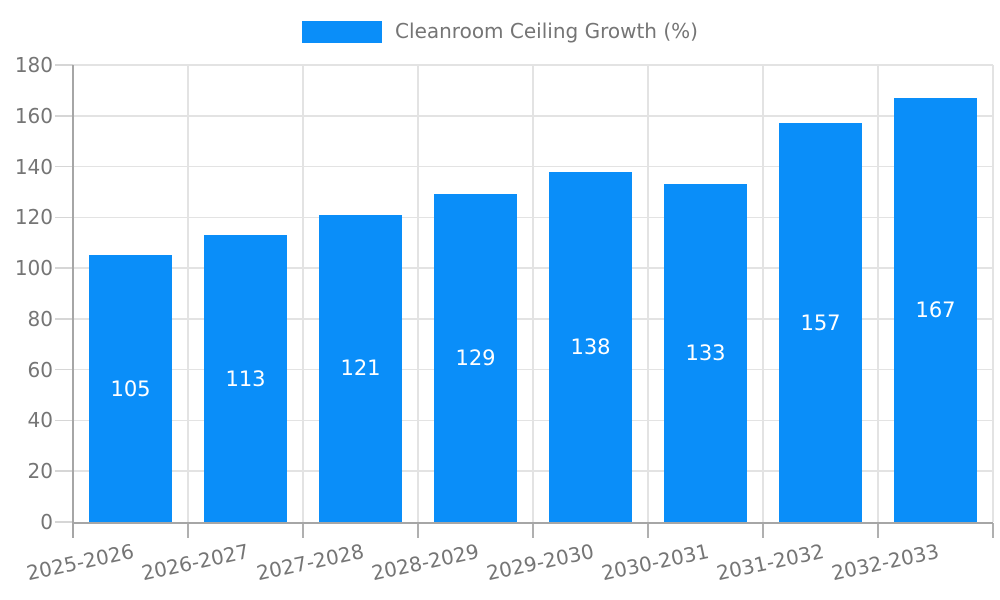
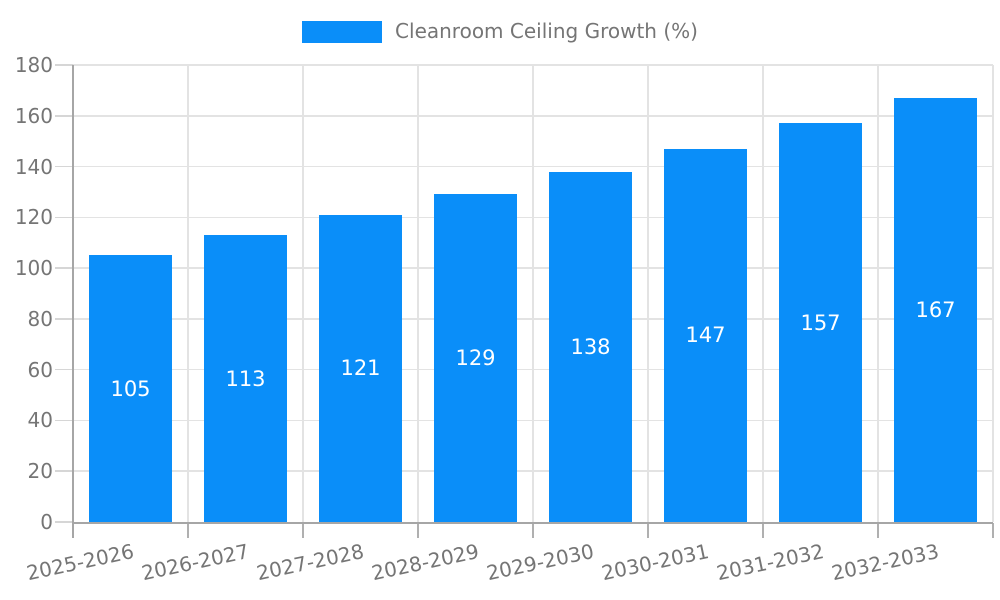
2030-2031: 133 -> 147
